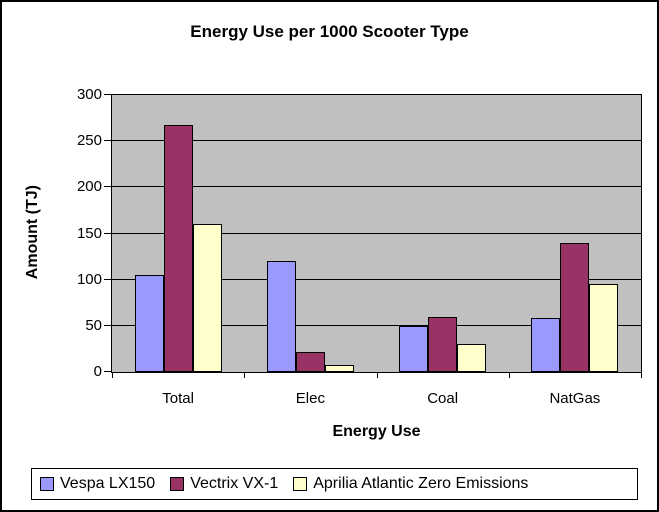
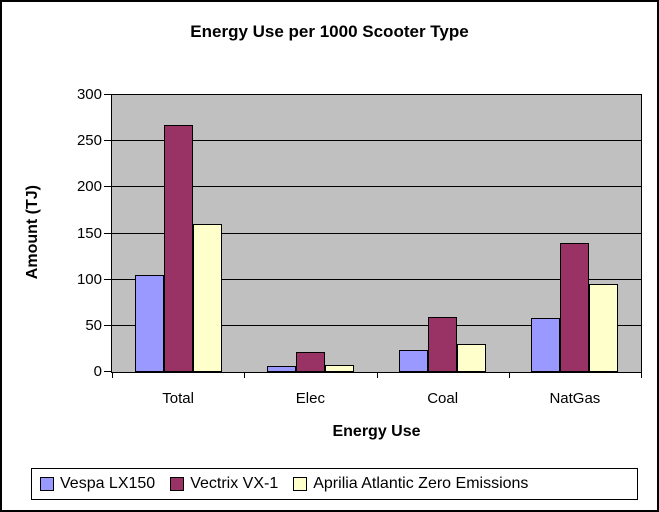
Vespa LX150/Elec: 120 -> 10
Vespa LX150/Coal: 50 -> 20
